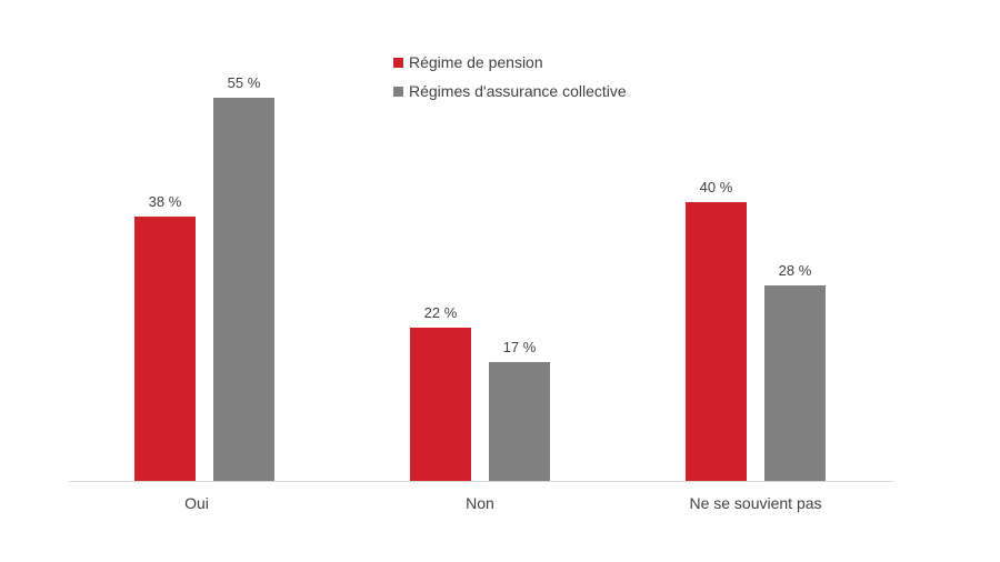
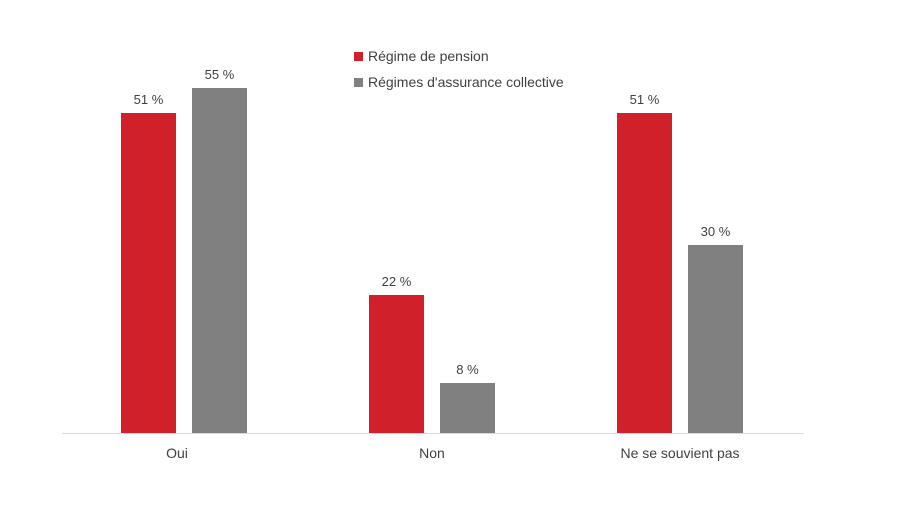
Régime de pension/Oui: 38 -> 51
Régimes d'assurance collective/Non: 17 -> 8
Régime de pension/Ne se souvient pas: 40 -> 51
Régimes d'assurance collective/Ne se souvient pas: 28 -> 30
